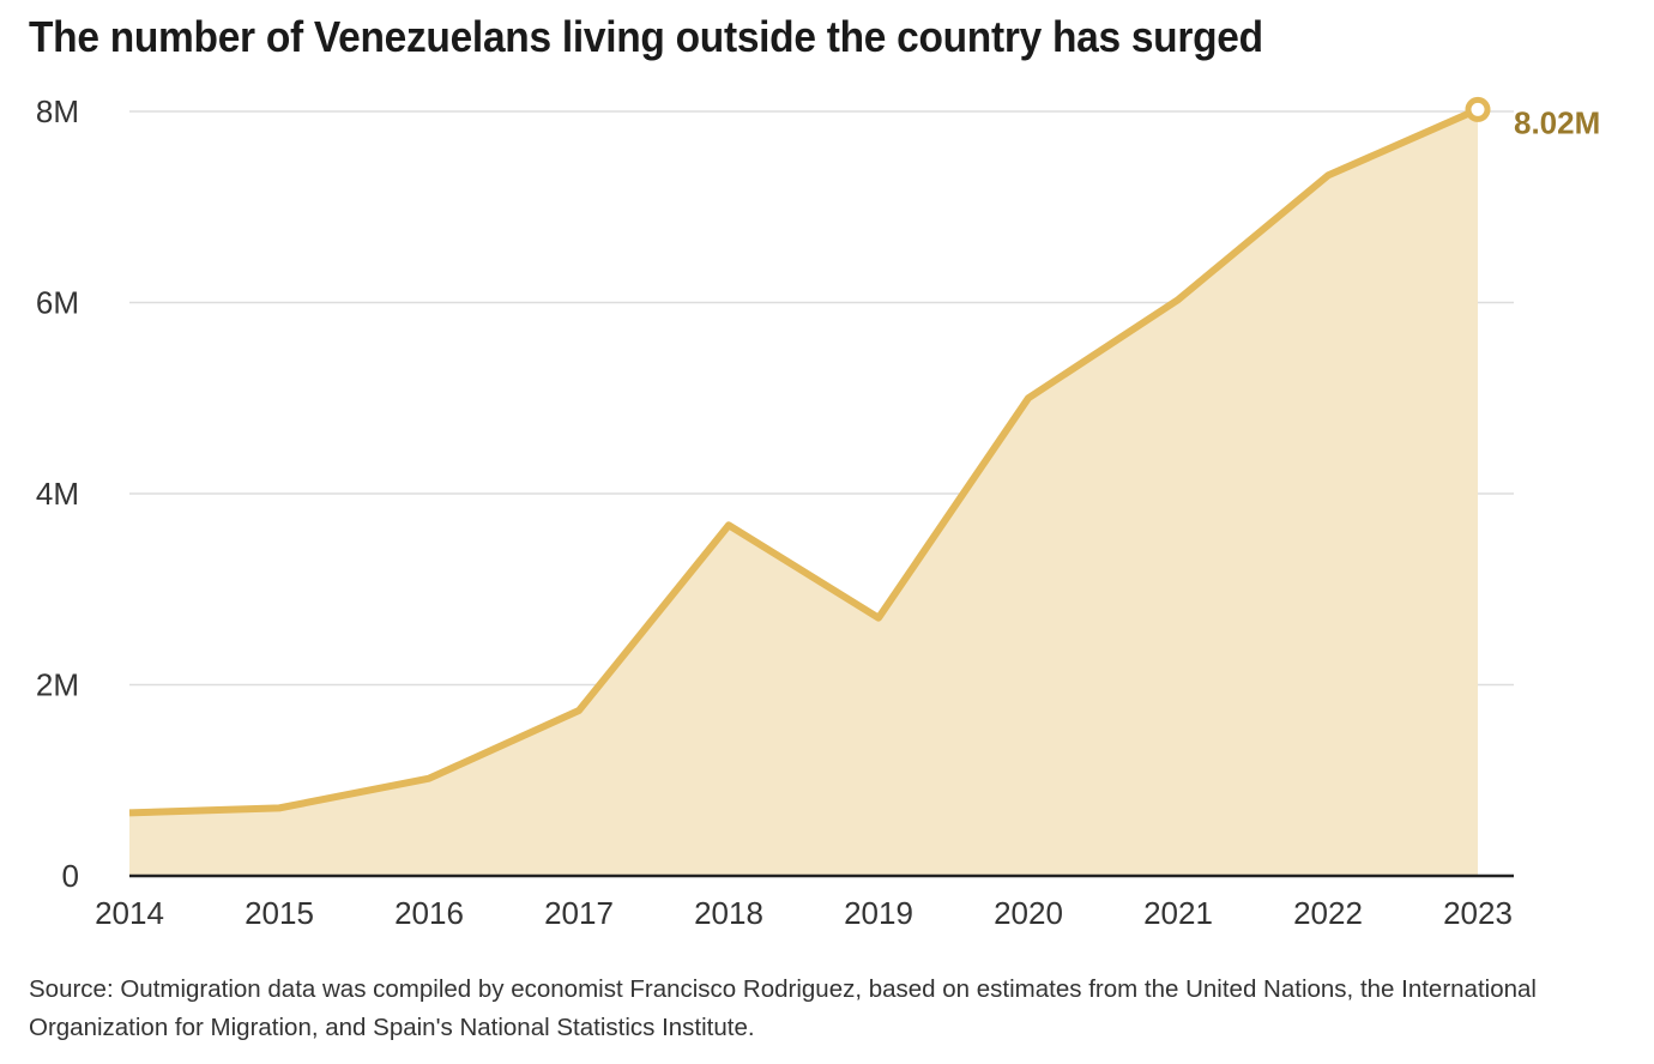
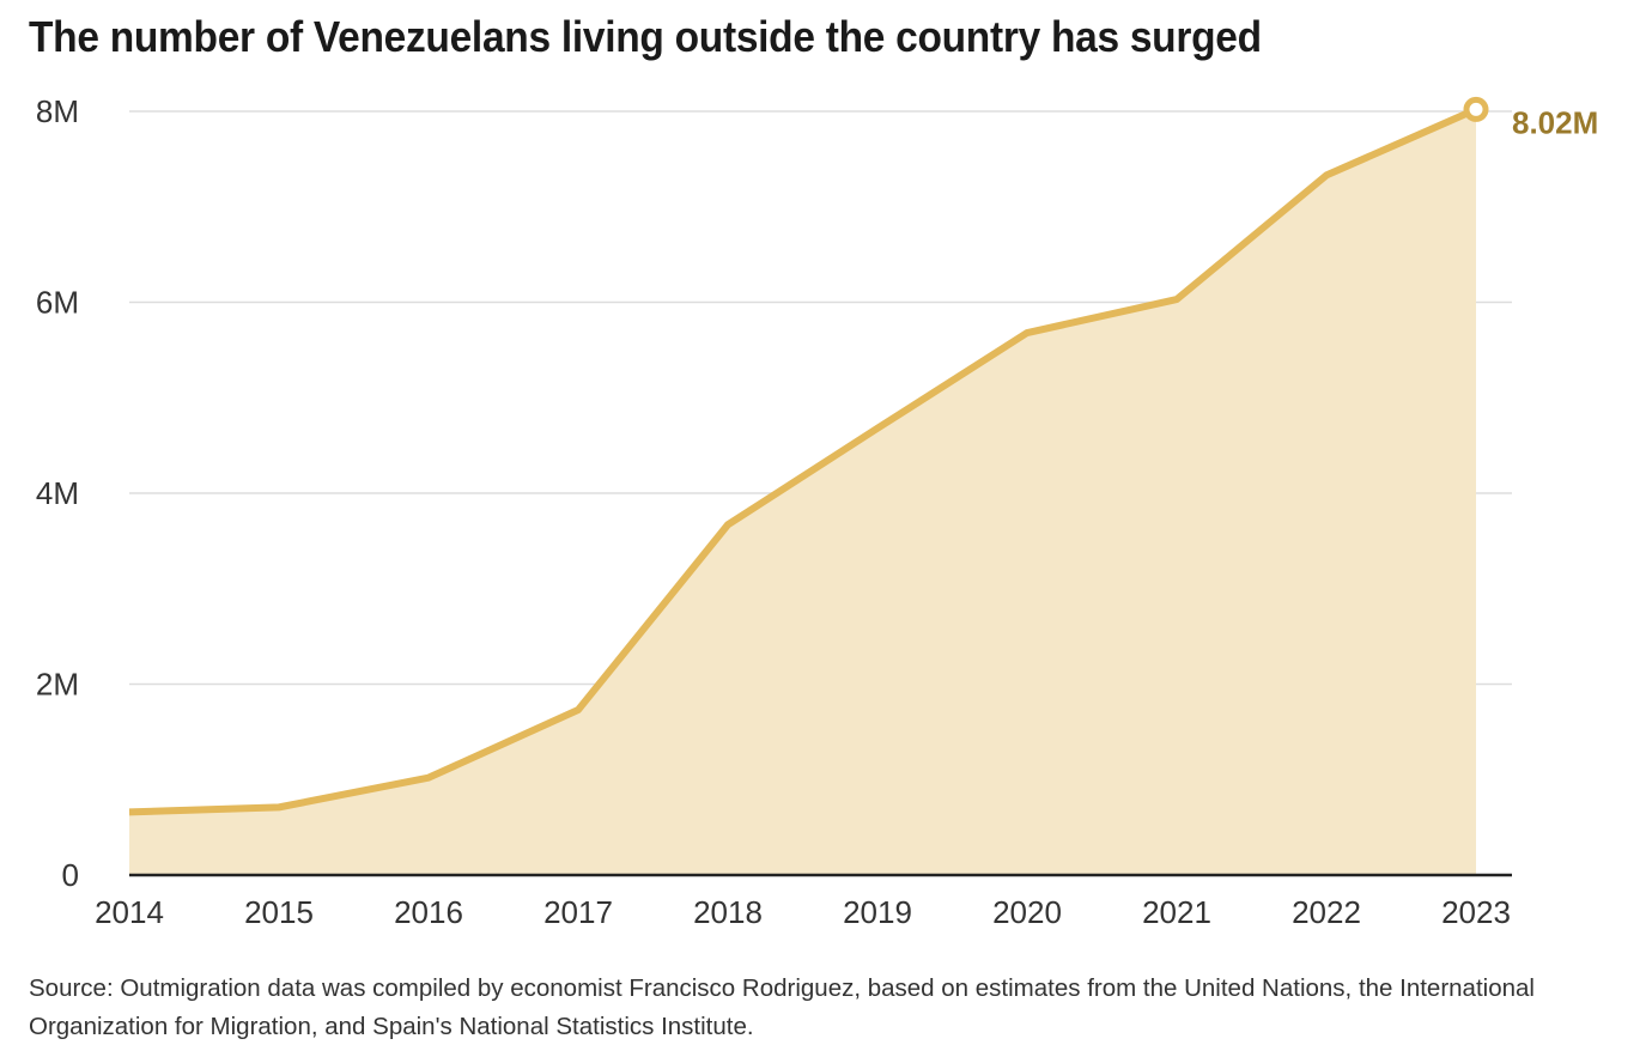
2019: 2.7M -> 4.7M
2020: 5.0M -> 5.7M
